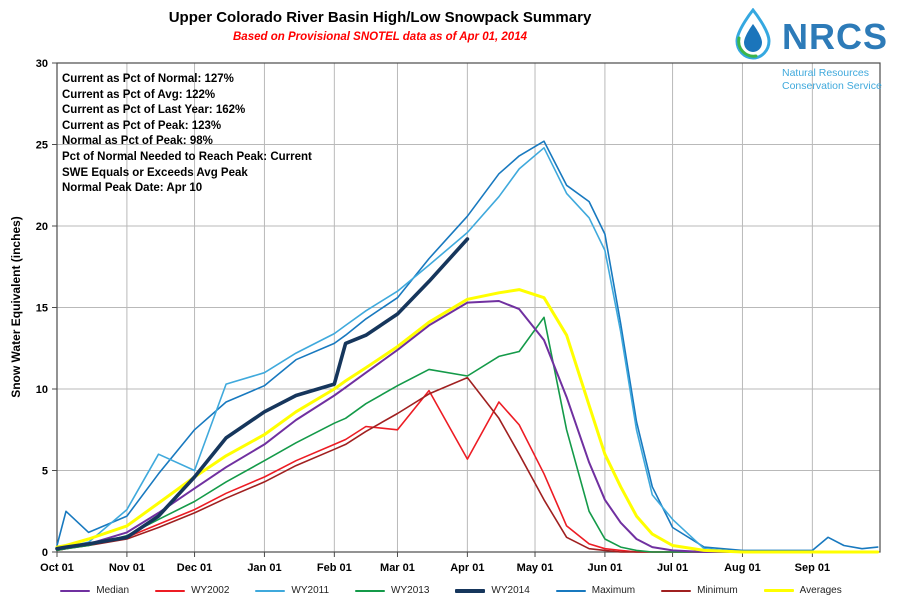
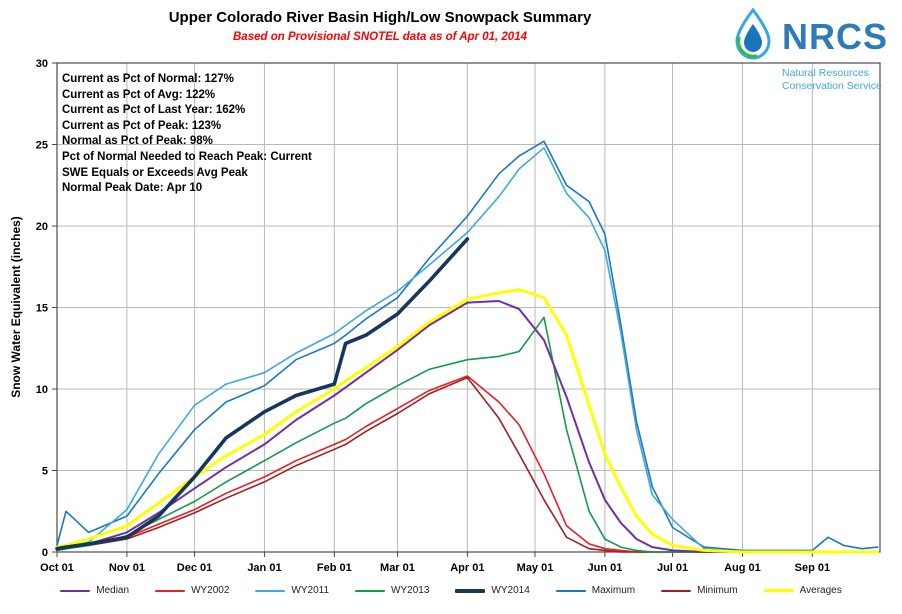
WY2011/Dec 01: 5.0 -> 9.0
WY2002/Mar 01: 7.5 -> 8.8
WY2002/Apr 01: 5.7 -> 10.8
WY2013/Apr 01: 10.8 -> 11.8
